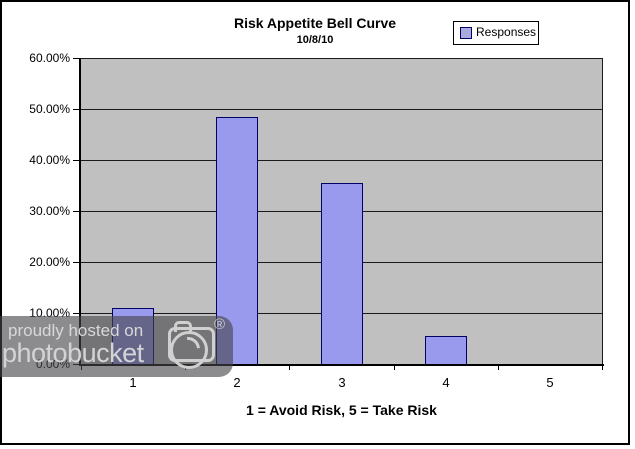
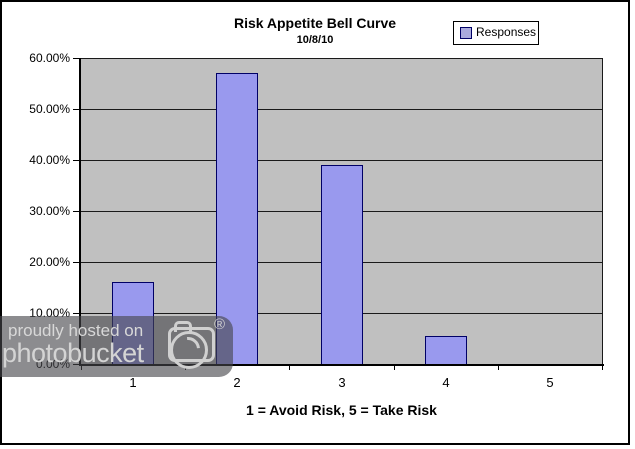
1: 11% -> 16%
2: 48% -> 57%
3: 36% -> 39%
